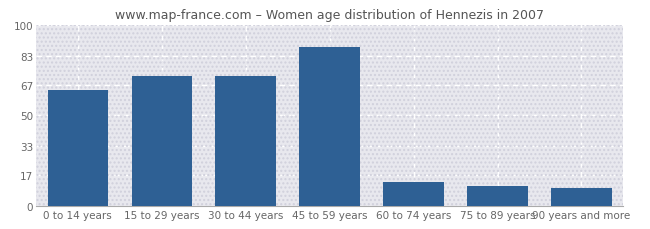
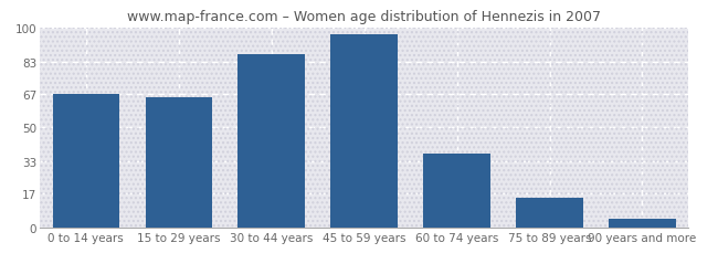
0 to 14 years: 64 -> 67
15 to 29 years: 72 -> 65
30 to 44 years: 72 -> 87
45 to 59 years: 88 -> 97
60 to 74 years: 13 -> 37
75 to 89 years: 11 -> 15
90 years and more: 10 -> 4
